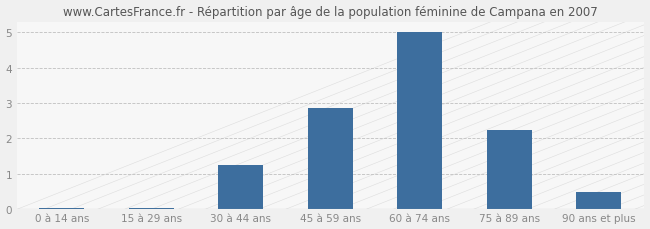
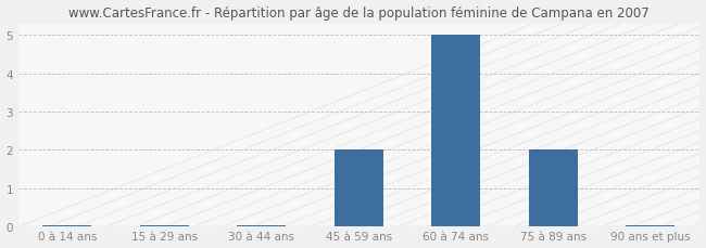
30 à 44 ans: 1.25 -> 0.04
45 à 59 ans: 2.85 -> 2.00
75 à 89 ans: 2.25 -> 2.00
90 ans et plus: 0.50 -> 0.04
